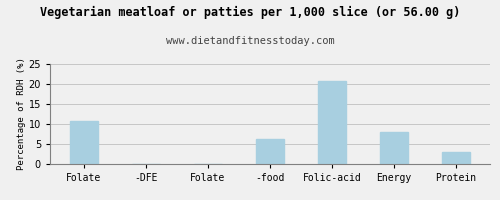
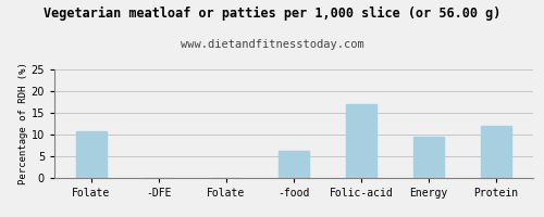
Folic-acid: 20.8 -> 17.0
Energy: 8.0 -> 9.5
Protein: 3.0 -> 12.0
